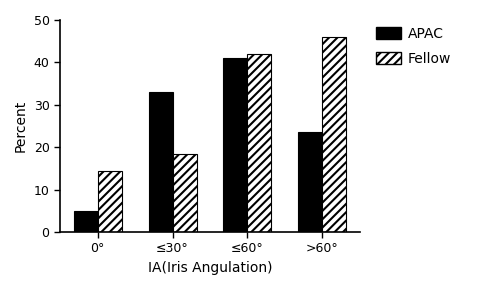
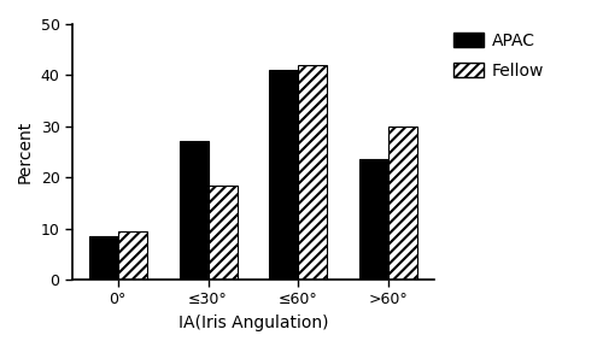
APAC/0°: 5.0 -> 8.5
Fellow/0°: 14.5 -> 9.5
APAC/≤30°: 33.0 -> 27.0
Fellow/>60°: 46.0 -> 30.0
